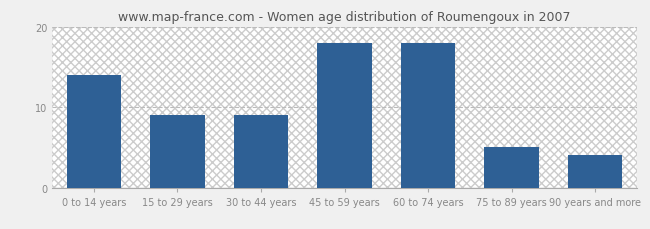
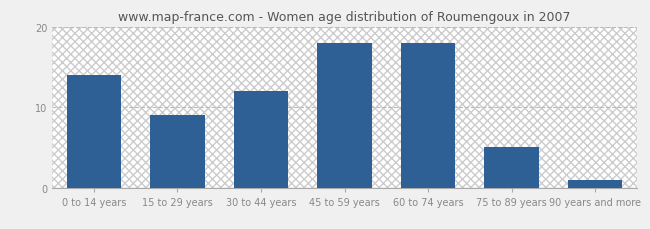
30 to 44 years: 9 -> 12
90 years and more: 4 -> 1
